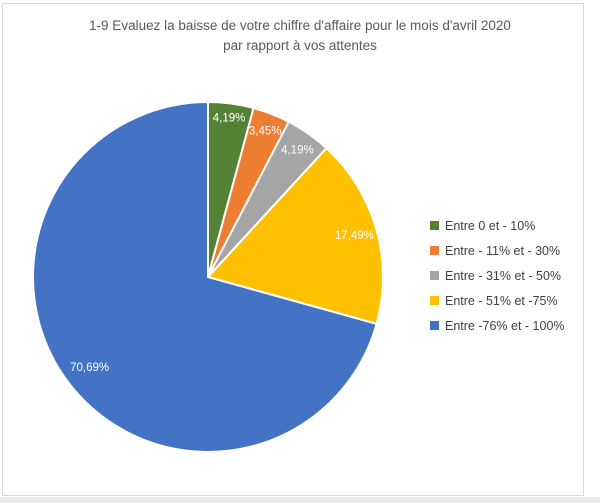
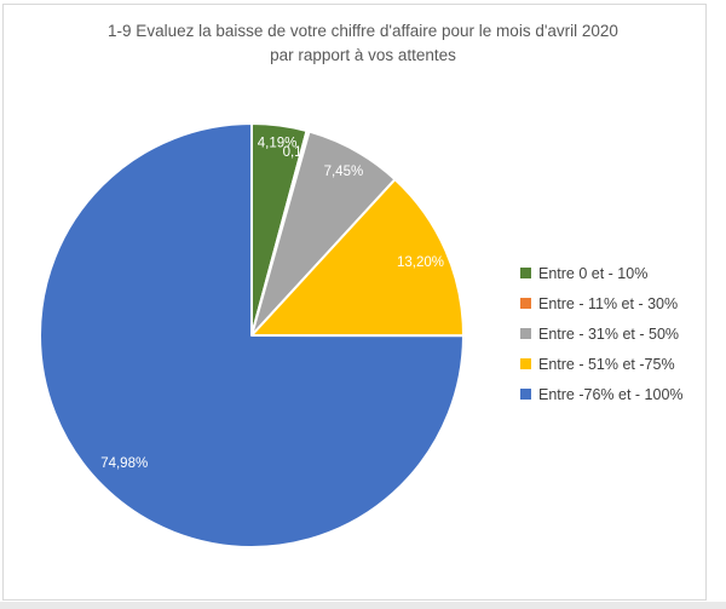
Entre - 11% et - 30%: 3,45% -> 0,19%
Entre - 31% et - 50%: 4,19% -> 7,45%
Entre - 51% et -75%: 17,49% -> 13,20%
Entre -76% et - 100%: 70,69% -> 74,98%
